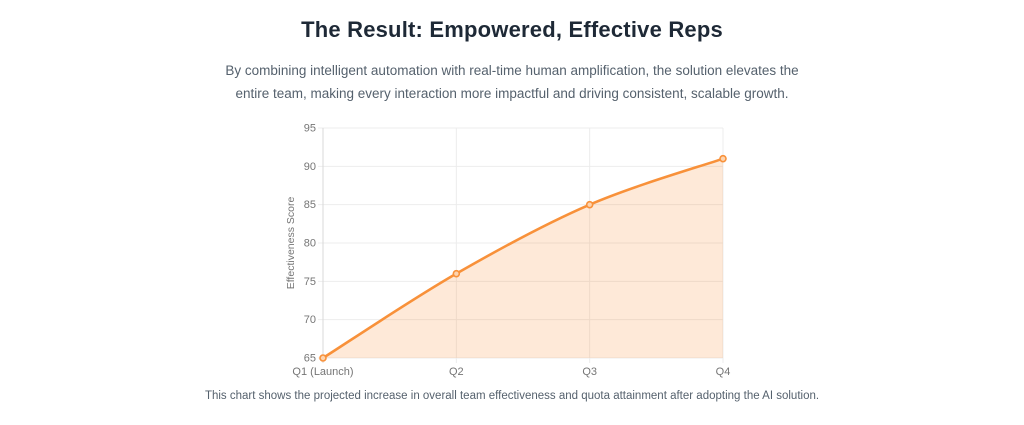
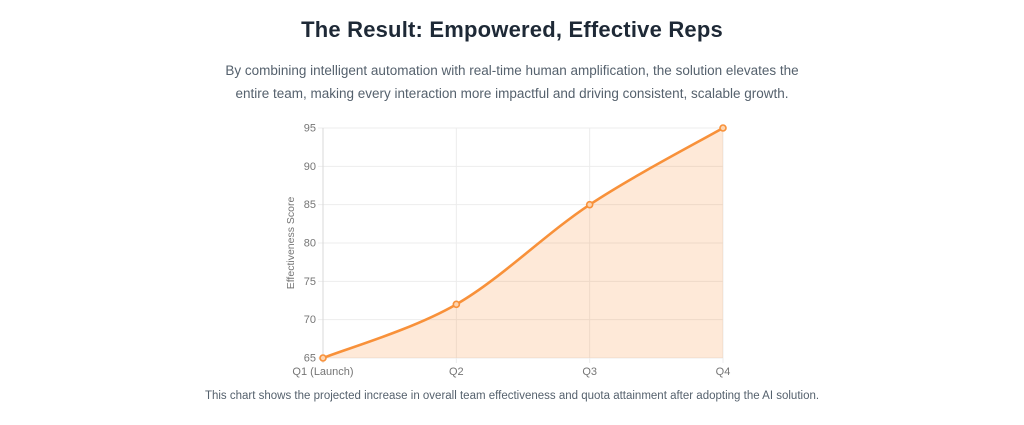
Q2: 76 -> 72
Q4: 91 -> 95
